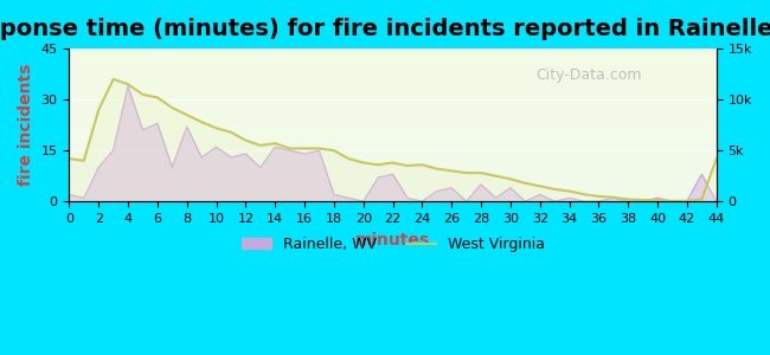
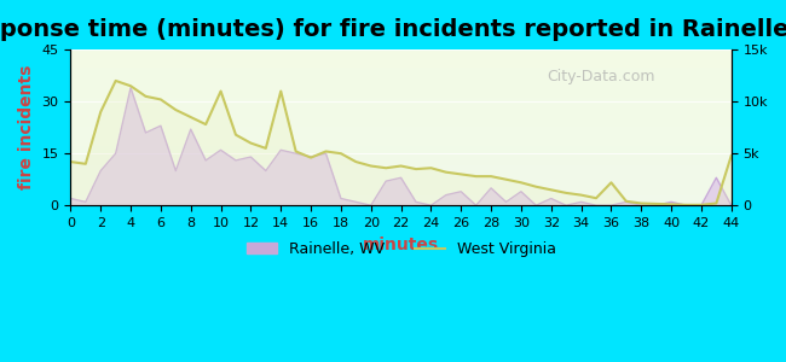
West Virginia/10: 7.2k -> 11.0k
West Virginia/14: 5.7k -> 11.0k
West Virginia/16: 5.2k -> 4.6k
West Virginia/36: 0.5k -> 2.2k
West Virginia/44: 4.2k -> 4.8k
